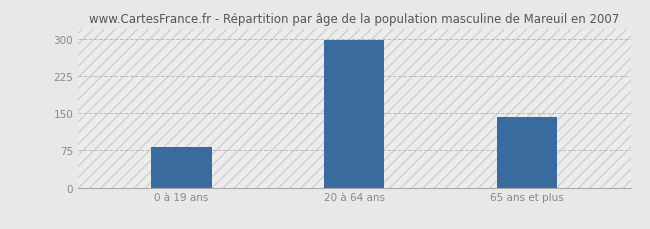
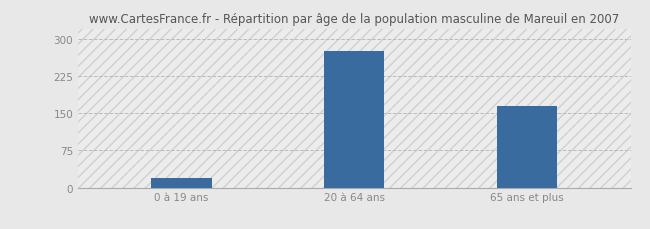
0 à 19 ans: 82 -> 20
20 à 64 ans: 298 -> 275
65 ans et plus: 142 -> 165
